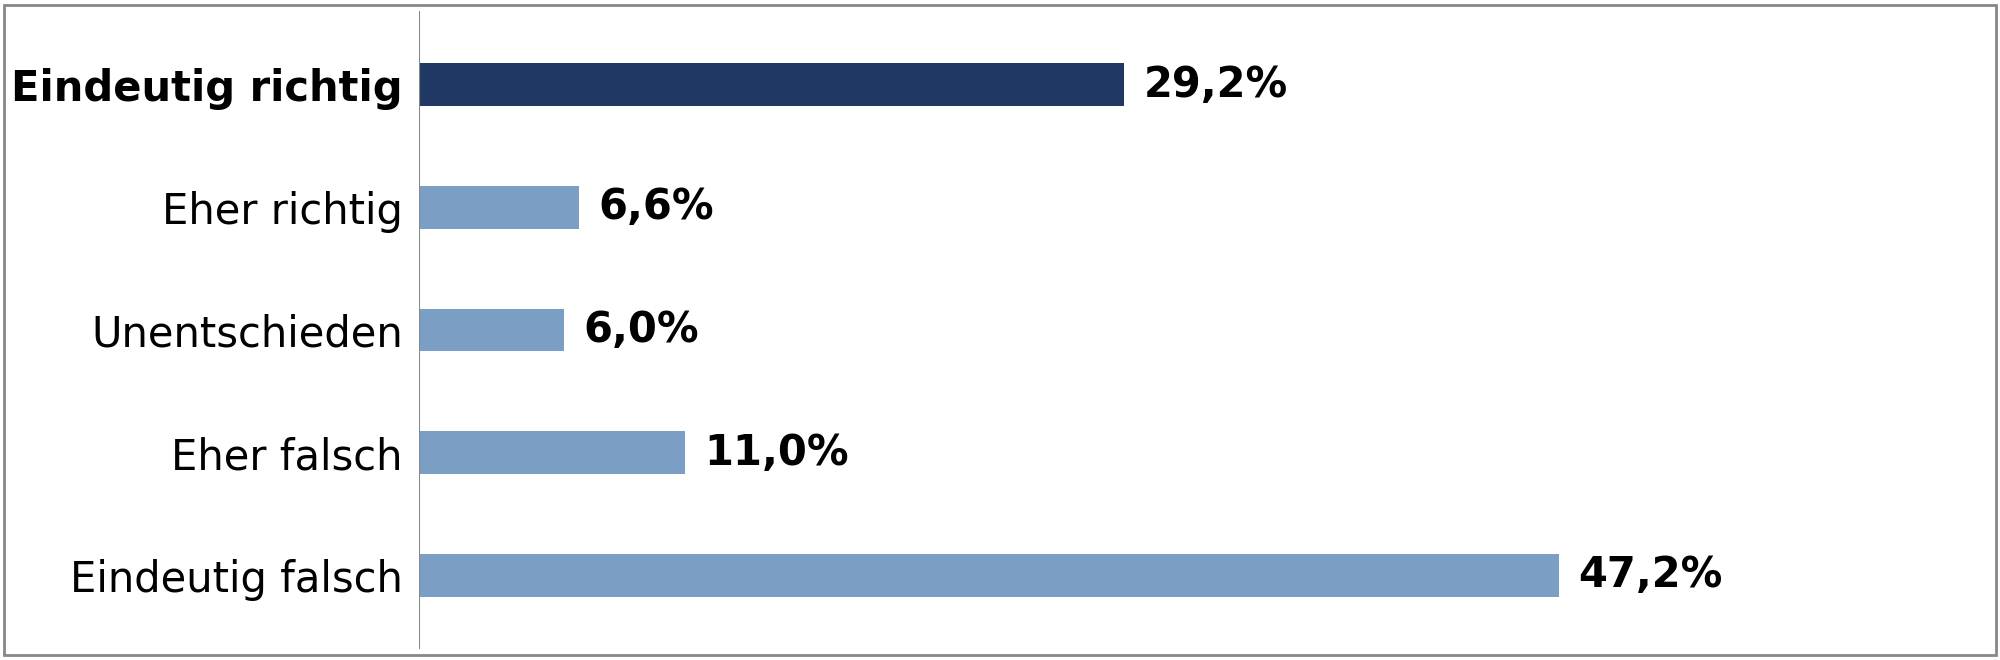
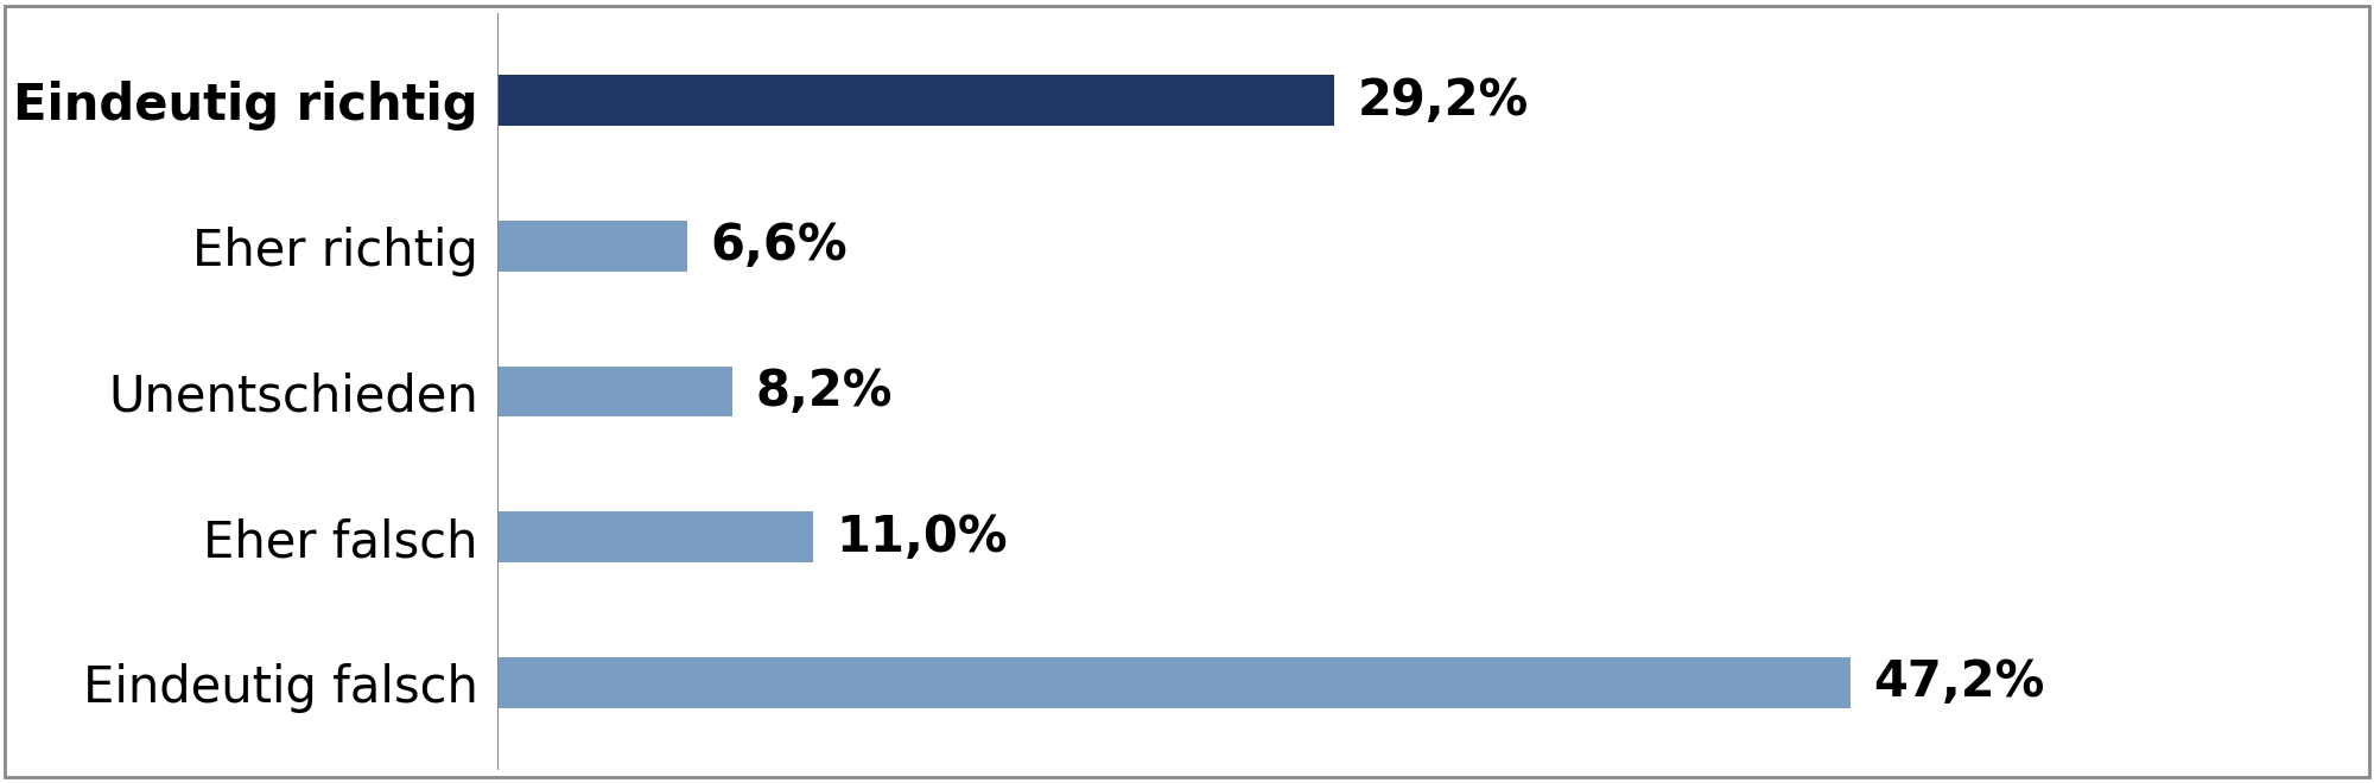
Unentschieden: 6,0% -> 8,2%
